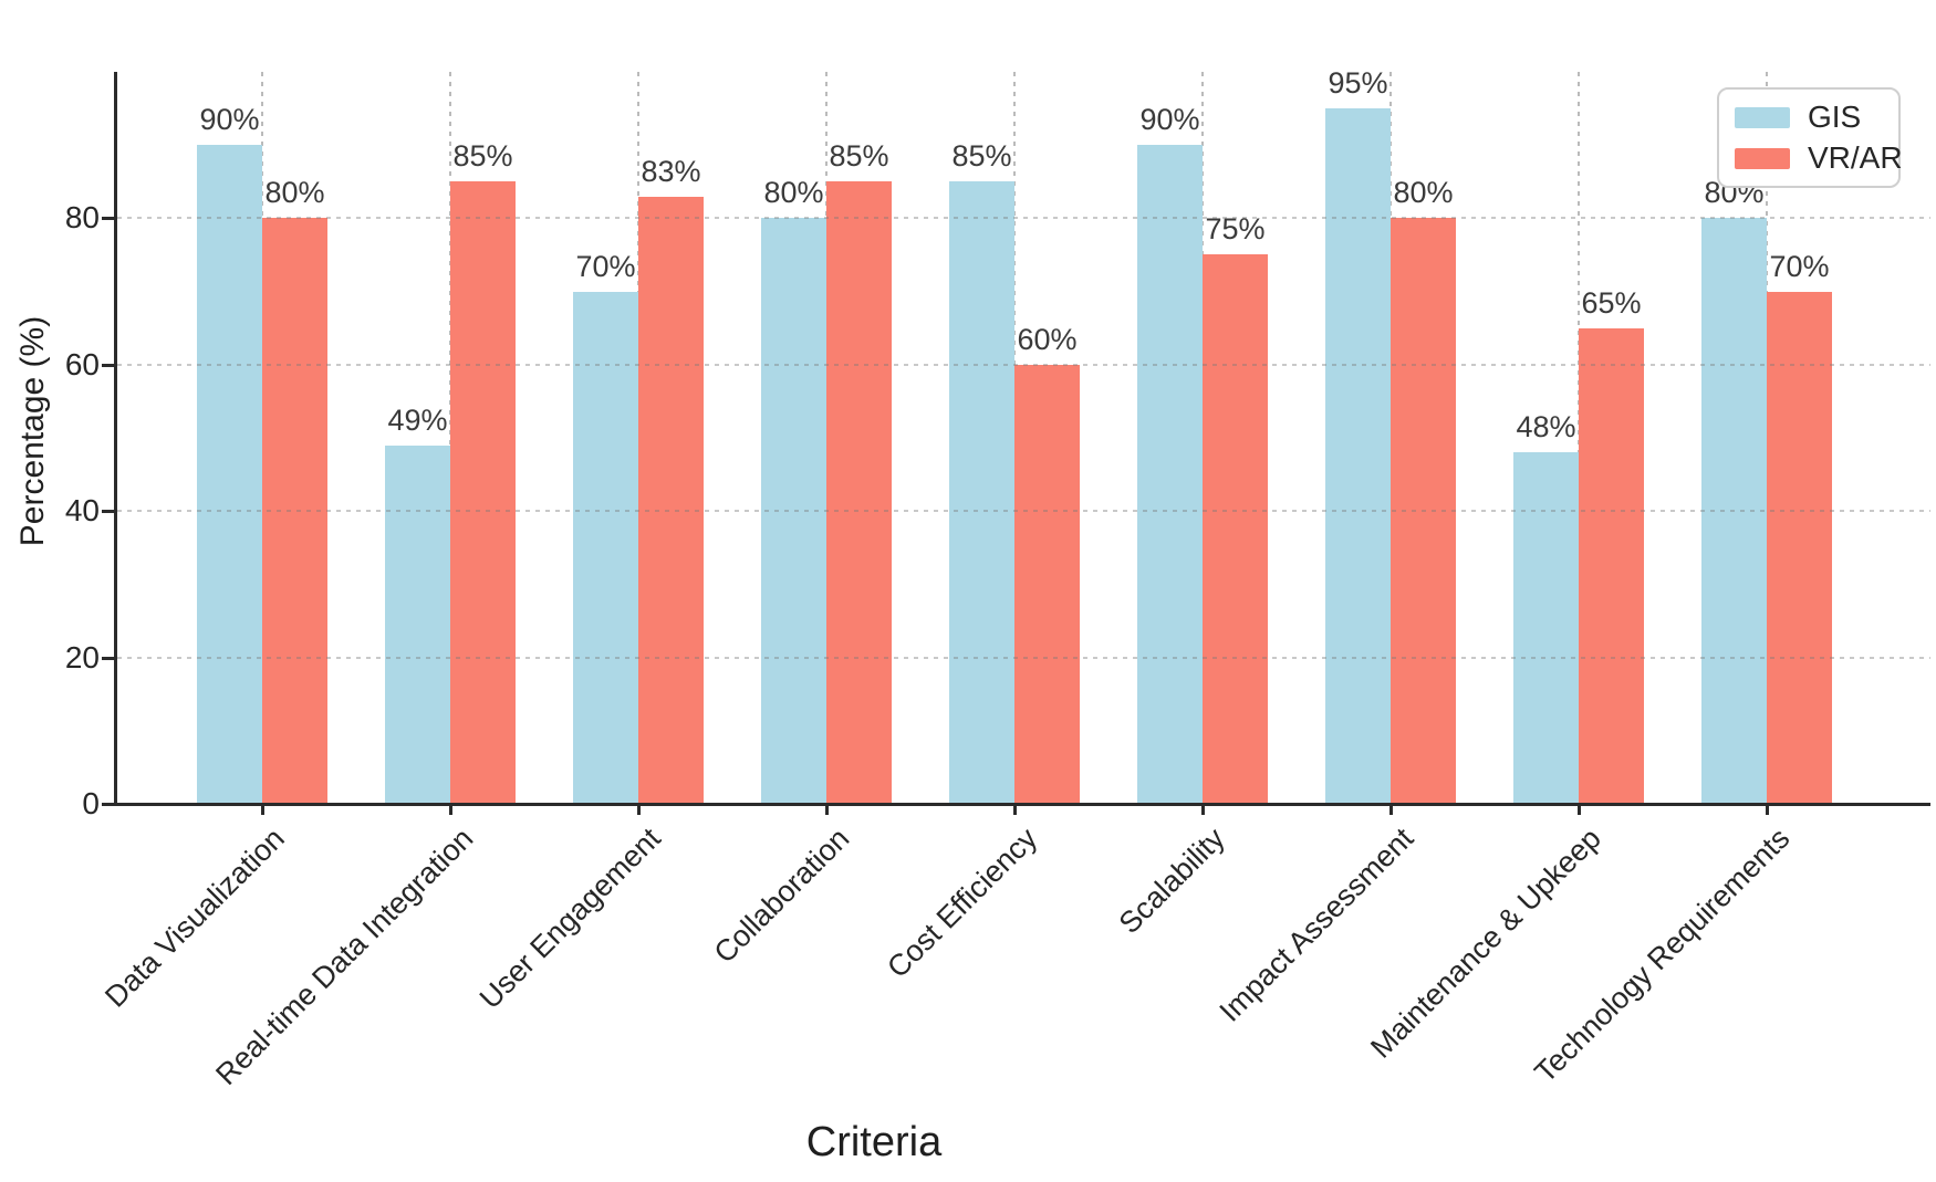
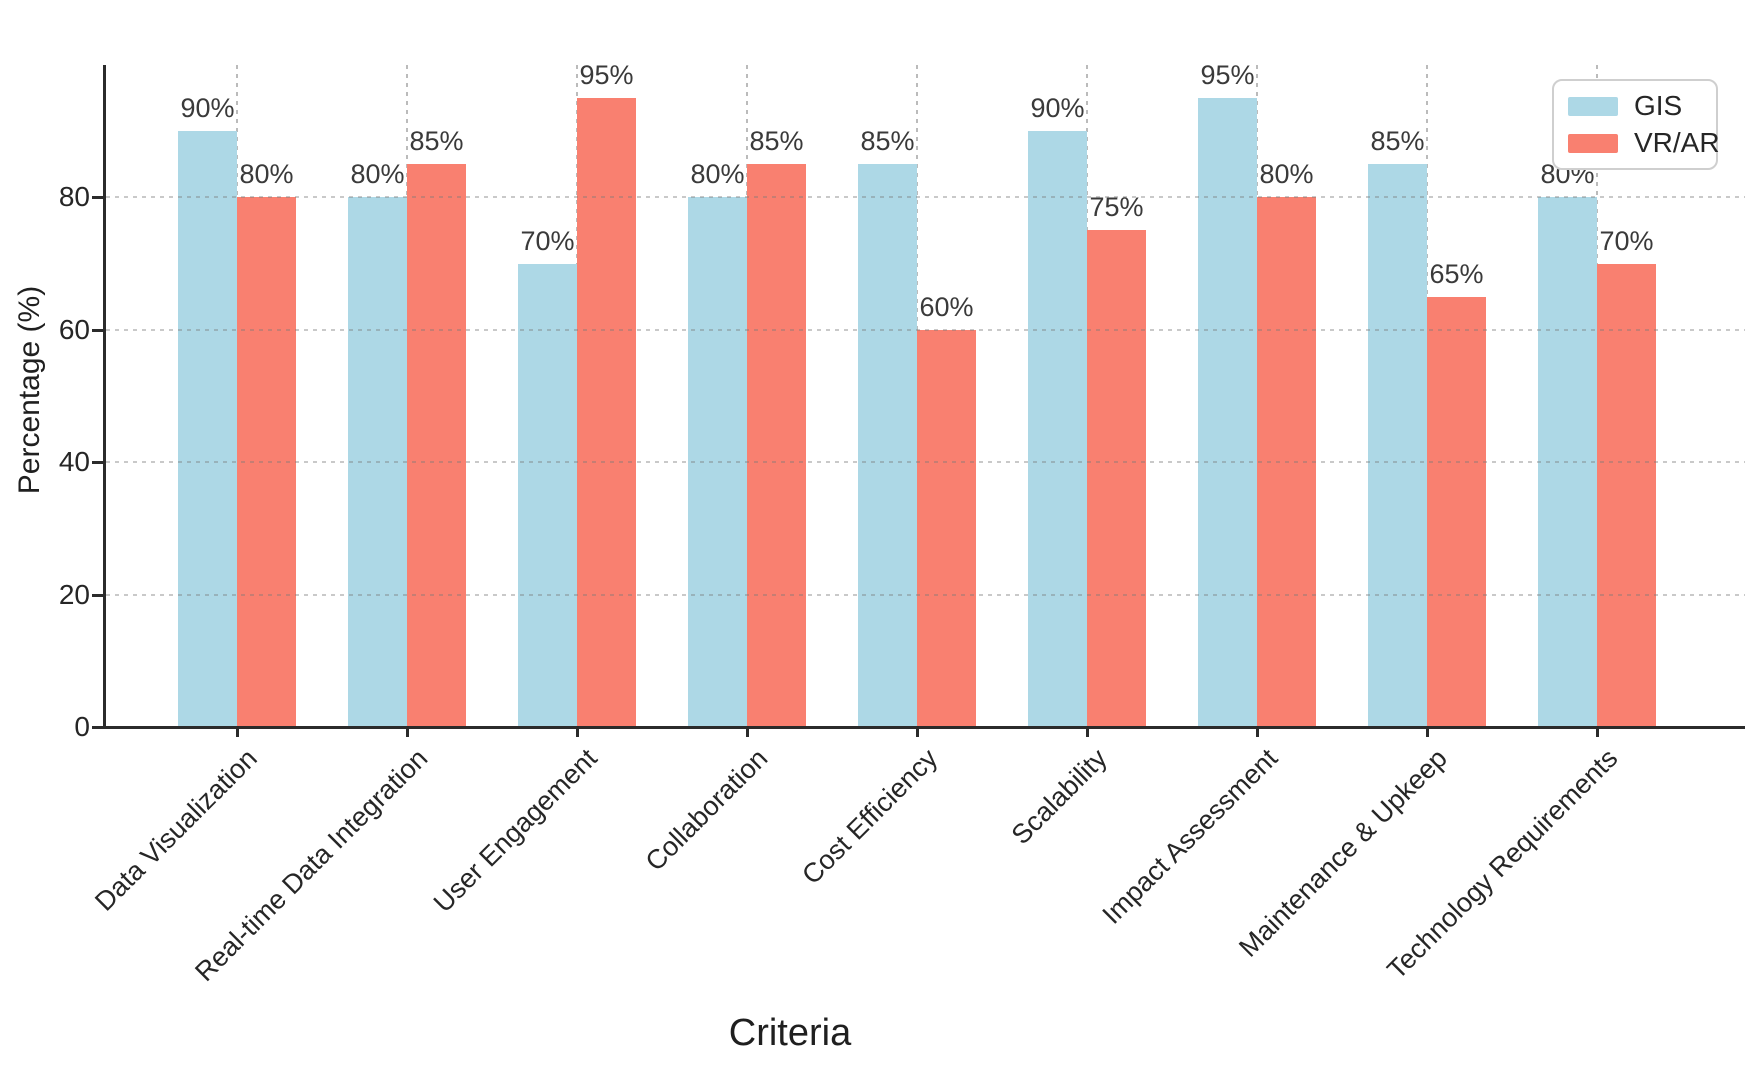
GIS/Real-time Data Integration: 49% -> 80%
VR/AR/User Engagement: 83% -> 95%
GIS/Maintenance & Upkeep: 48% -> 85%
